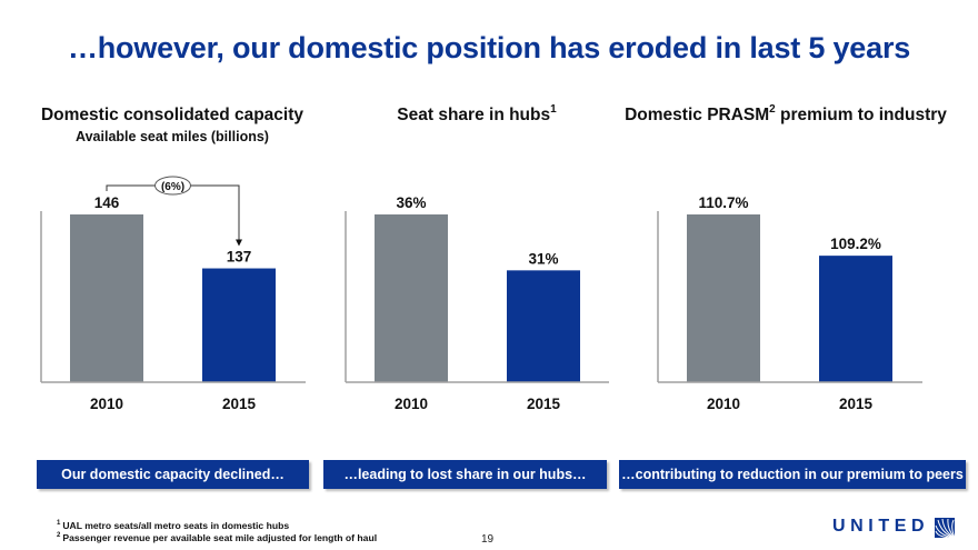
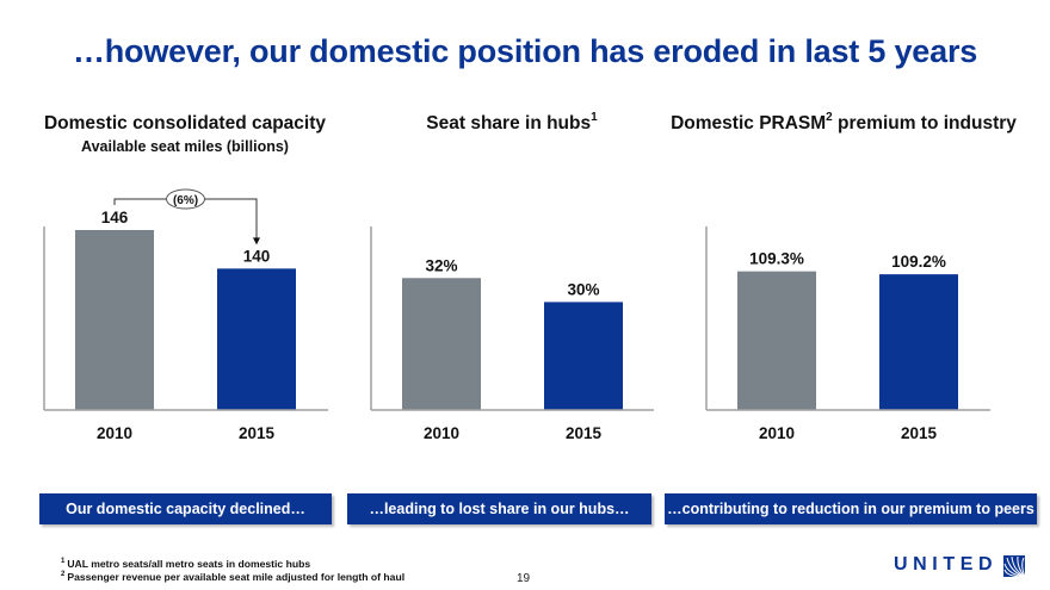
Domestic consolidated capacity/2015: 137 -> 140
Seat share in hubs/2010: 36% -> 32%
Seat share in hubs/2015: 31% -> 30%
Domestic PRASM/2010: 110.7% -> 109.3%
